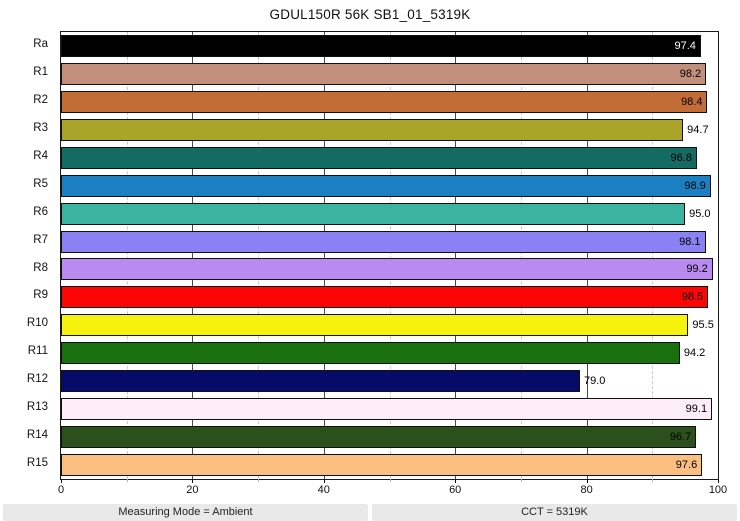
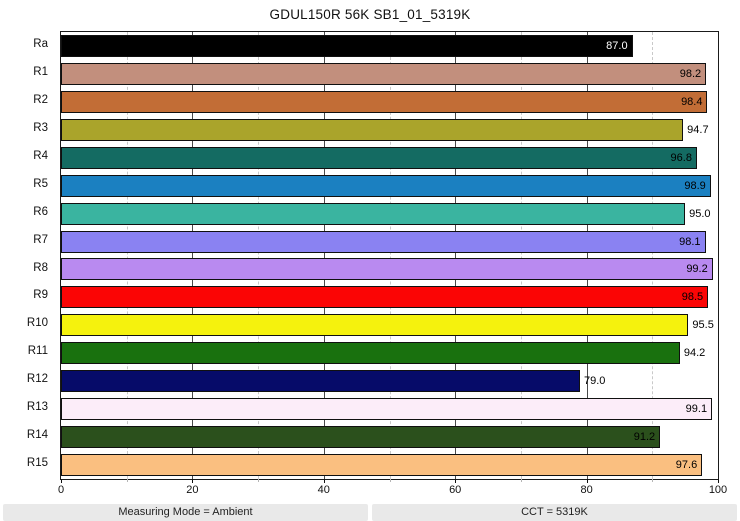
Ra: 97.4 -> 87.0
R14: 96.7 -> 91.2
